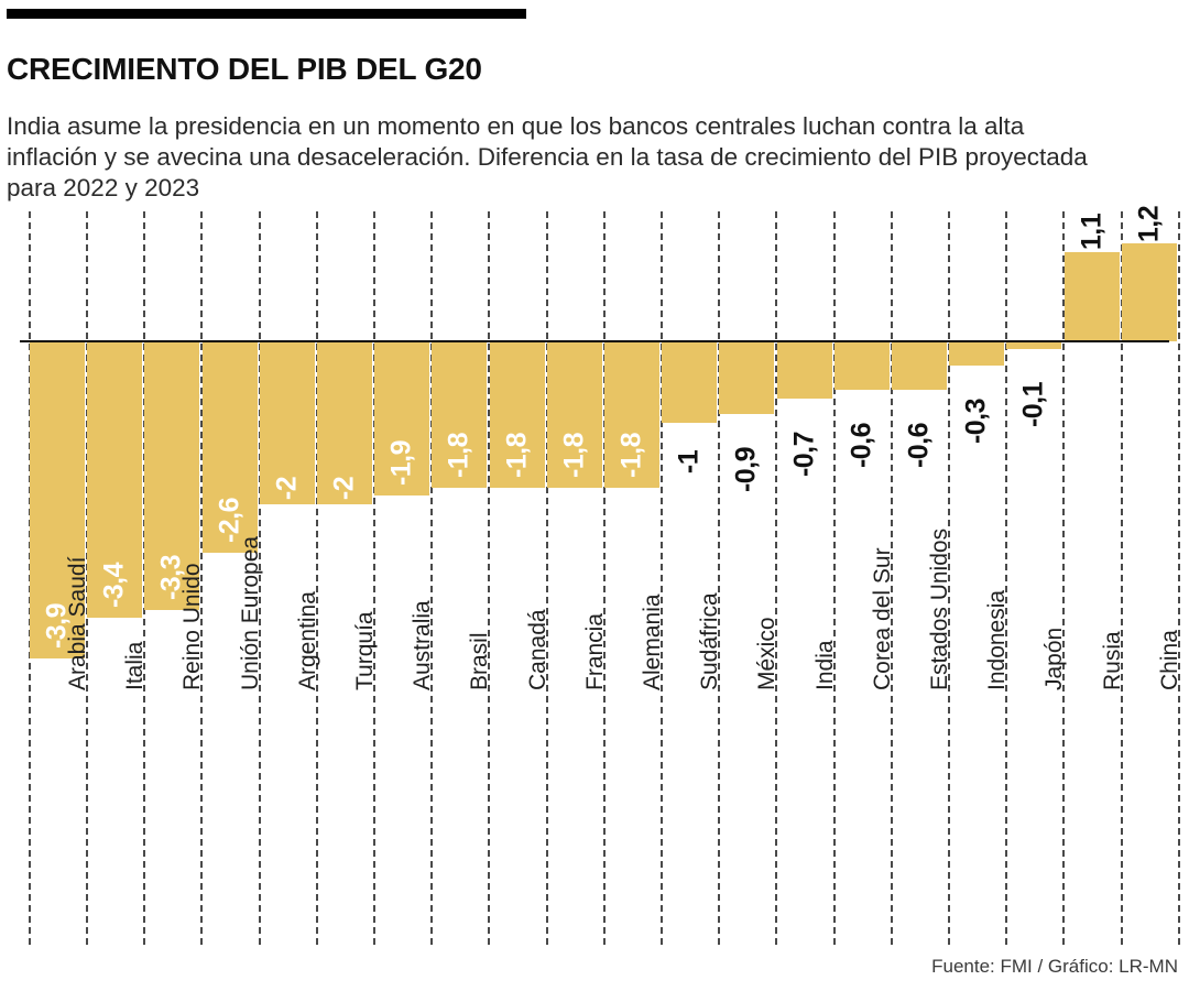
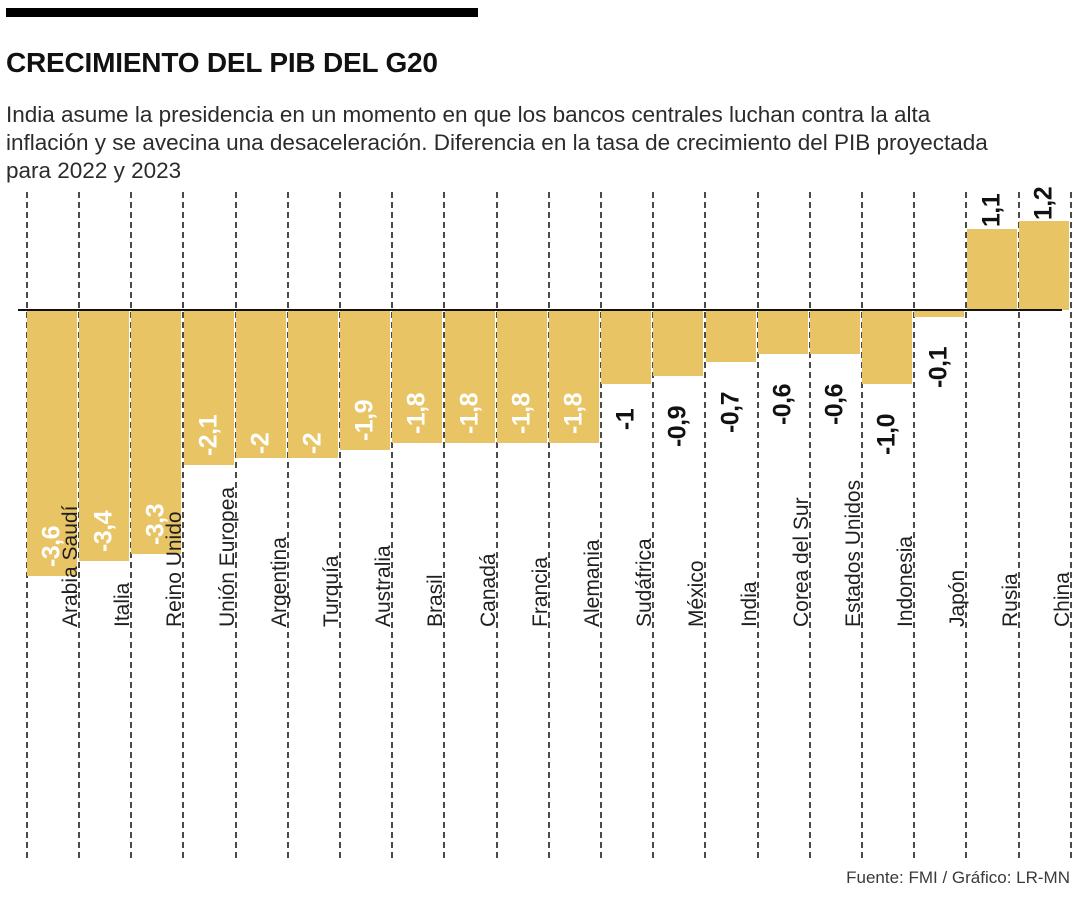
Arabia Saudí: -3,9 -> -3,6
Unión Europea: -2,6 -> -2,1
Indonesia: -0,3 -> -1,0
